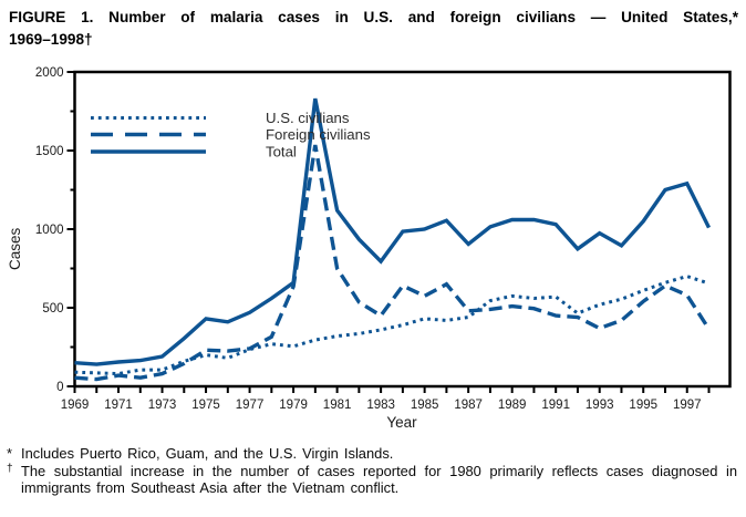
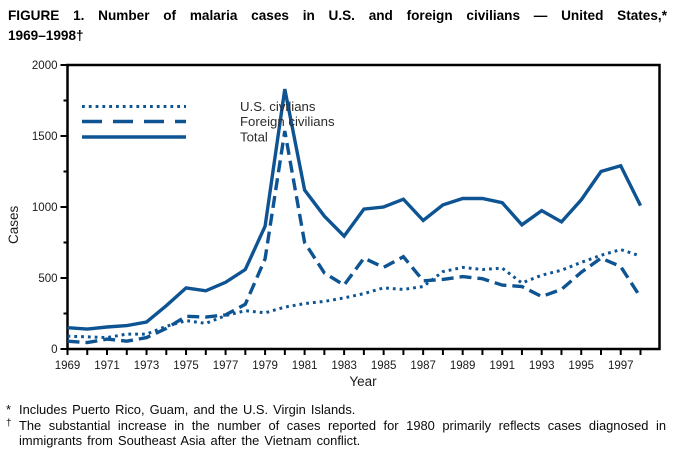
Total/1979: 660 -> 860
